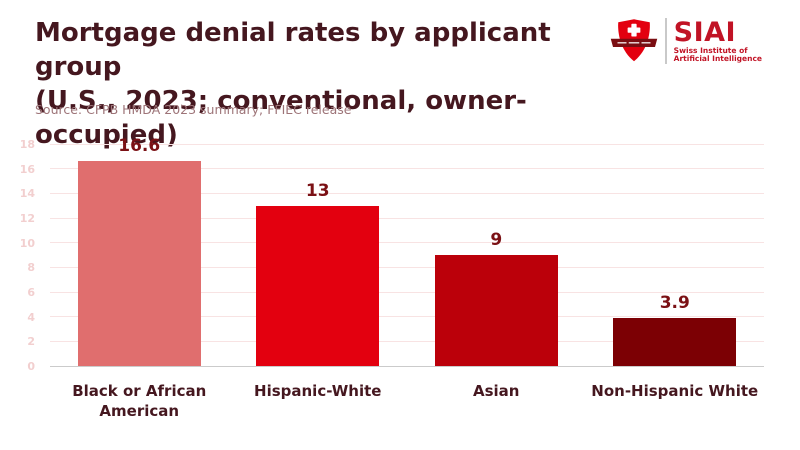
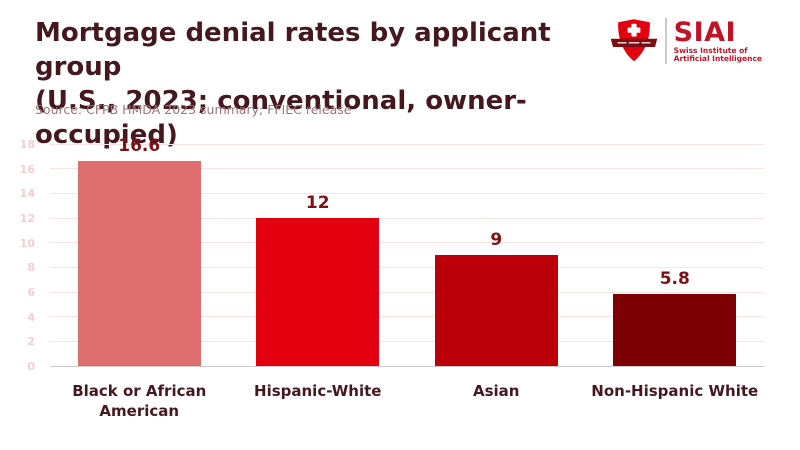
Hispanic-White: 13 -> 12
Non-Hispanic White: 3.9 -> 5.8
